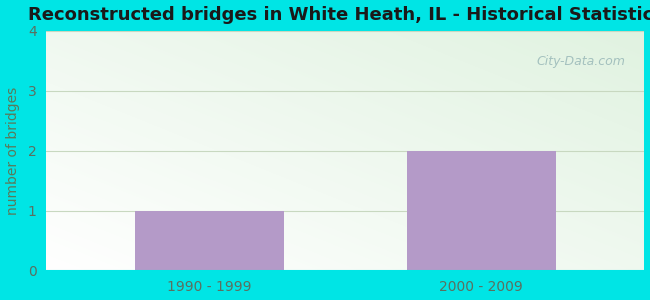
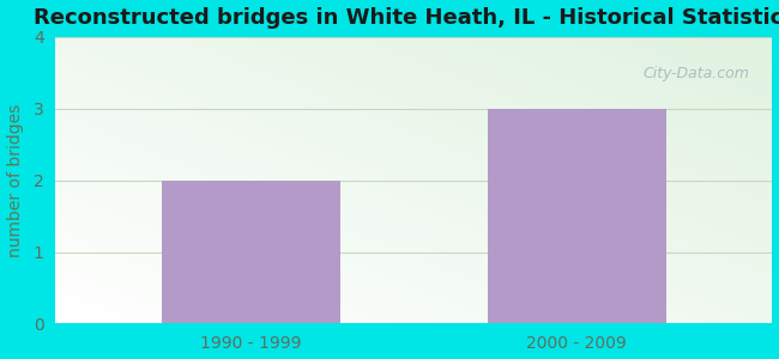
1990 - 1999: 1 -> 2
2000 - 2009: 2 -> 3
